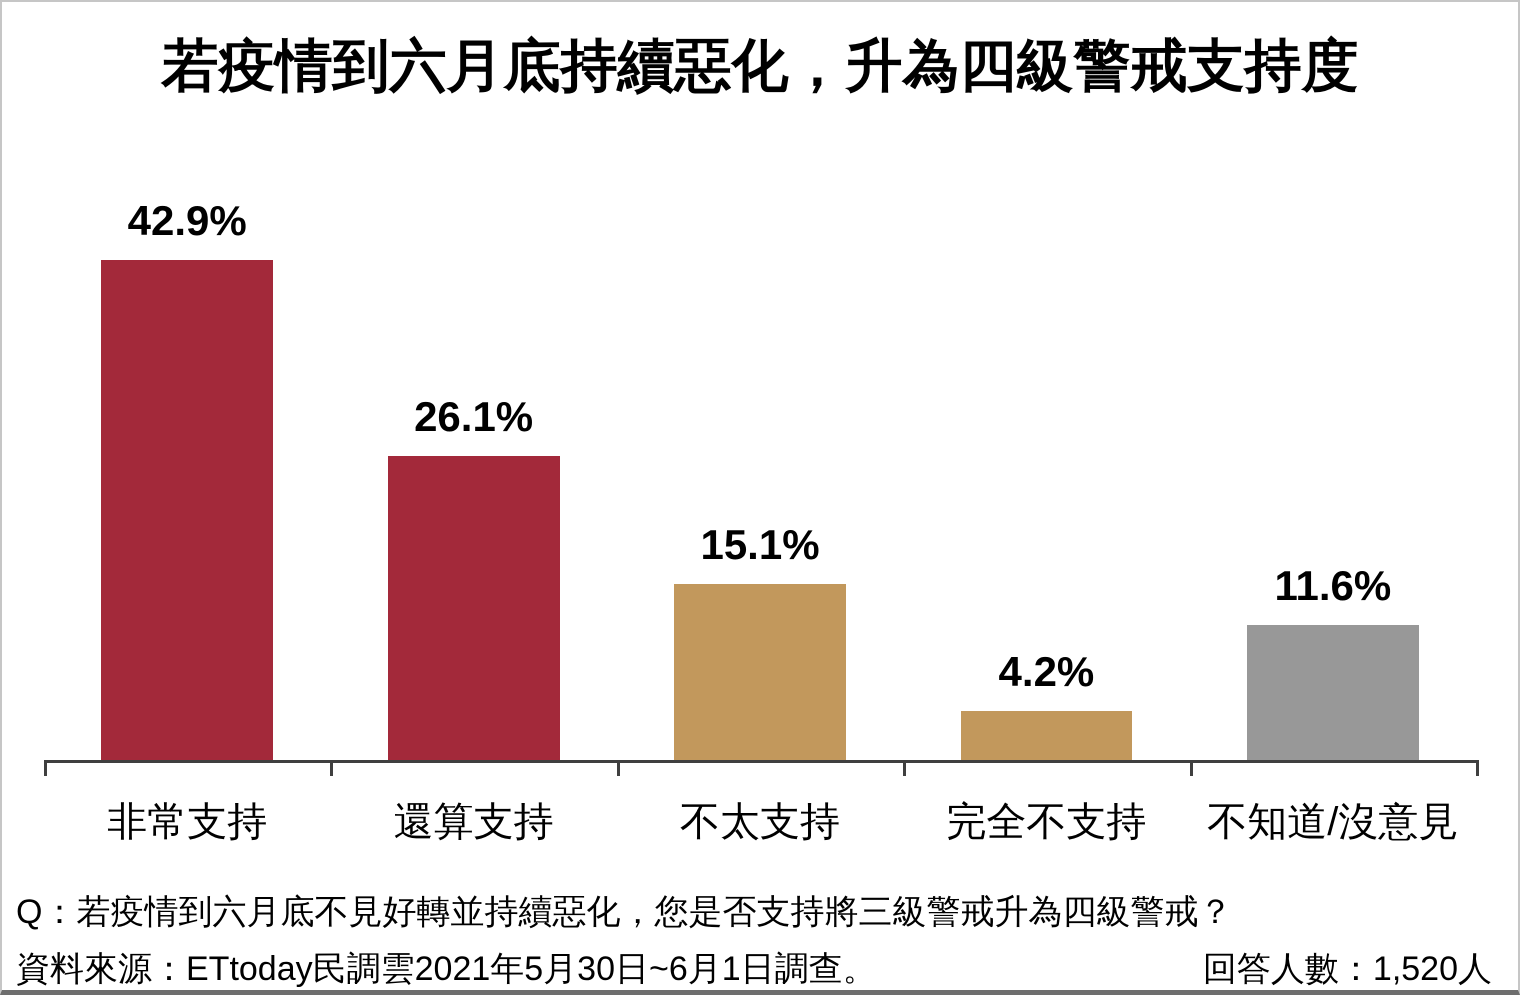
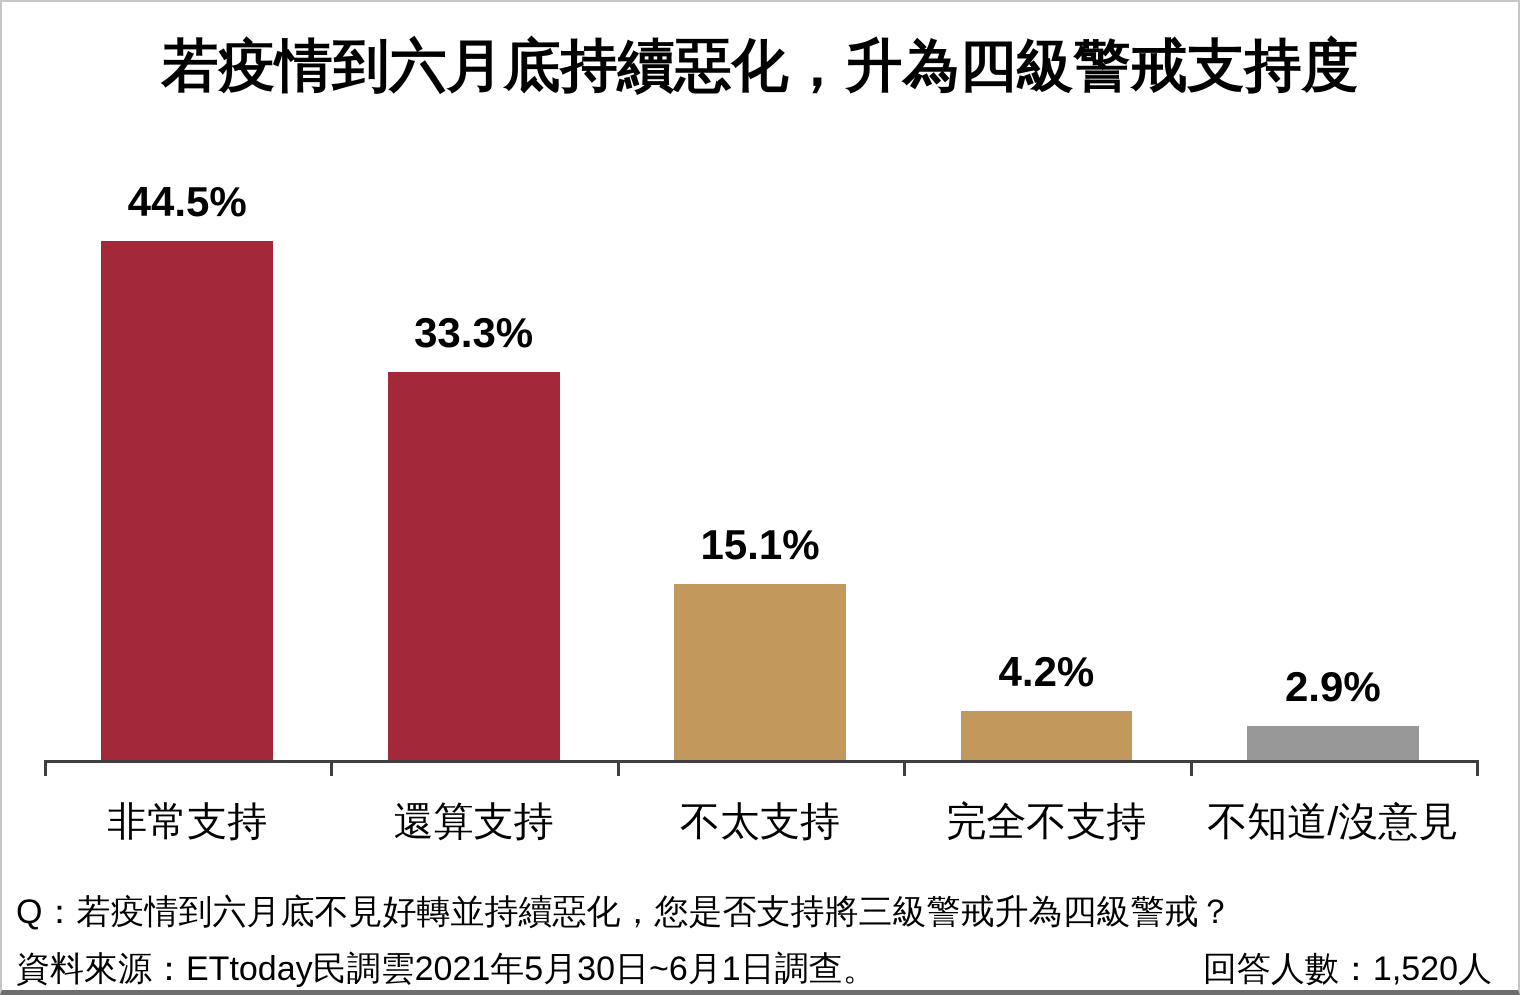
非常支持: 42.9% -> 44.5%
還算支持: 26.1% -> 33.3%
不知道/沒意見: 11.6% -> 2.9%
